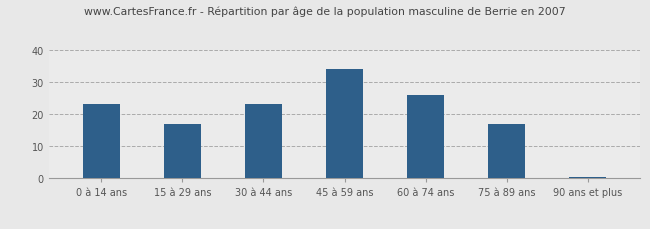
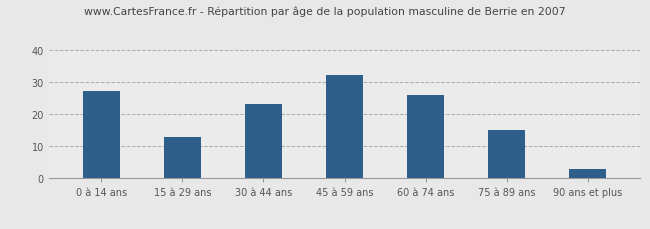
0 à 14 ans: 23.0 -> 27.0
15 à 29 ans: 17.0 -> 13.0
45 à 59 ans: 34.0 -> 32.0
75 à 89 ans: 17.0 -> 15.0
90 ans et plus: 0.5 -> 3.0
